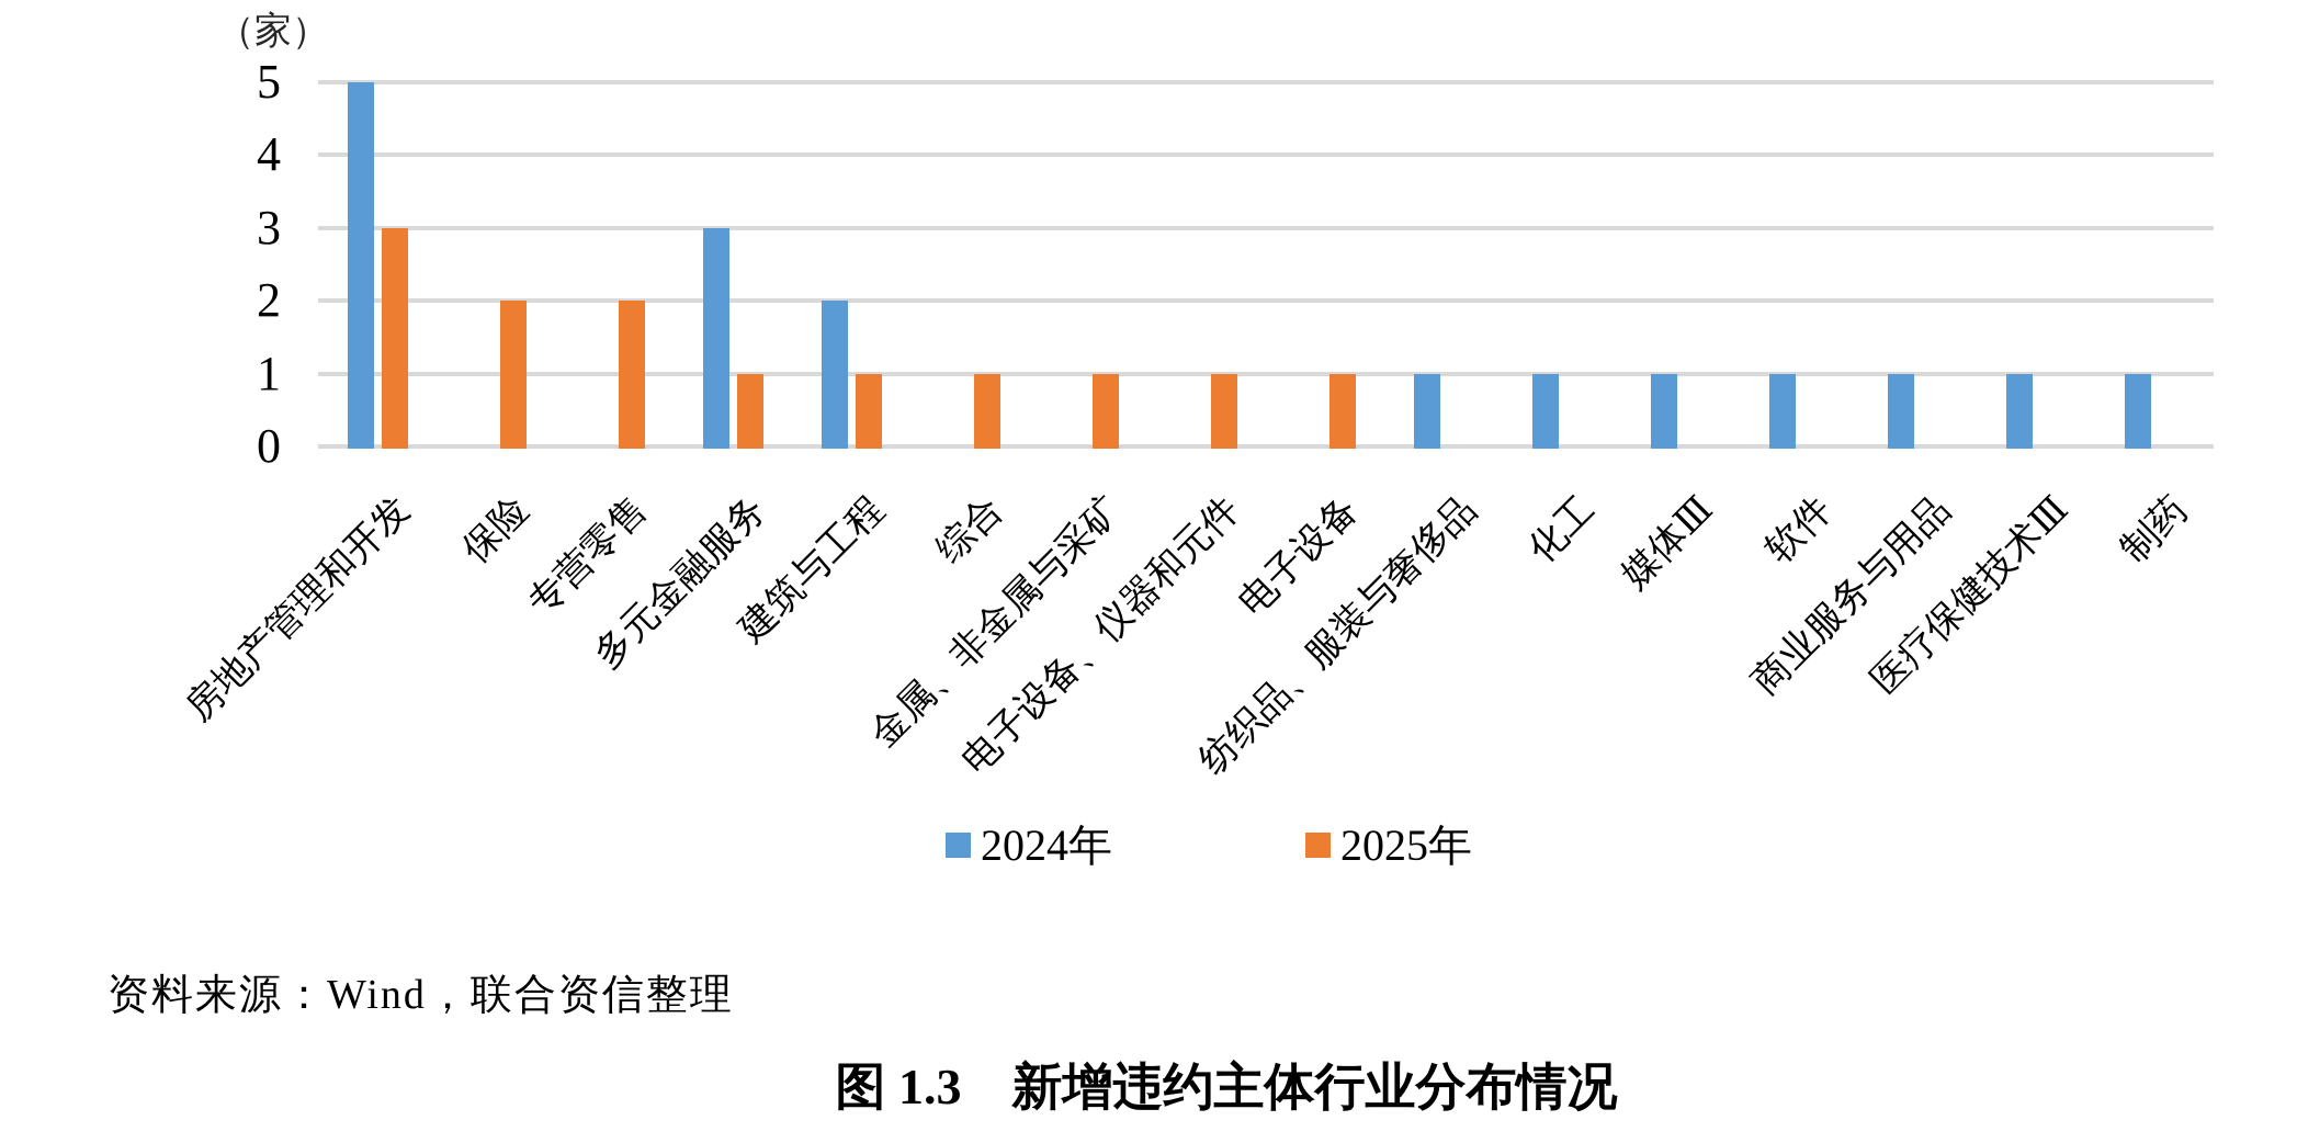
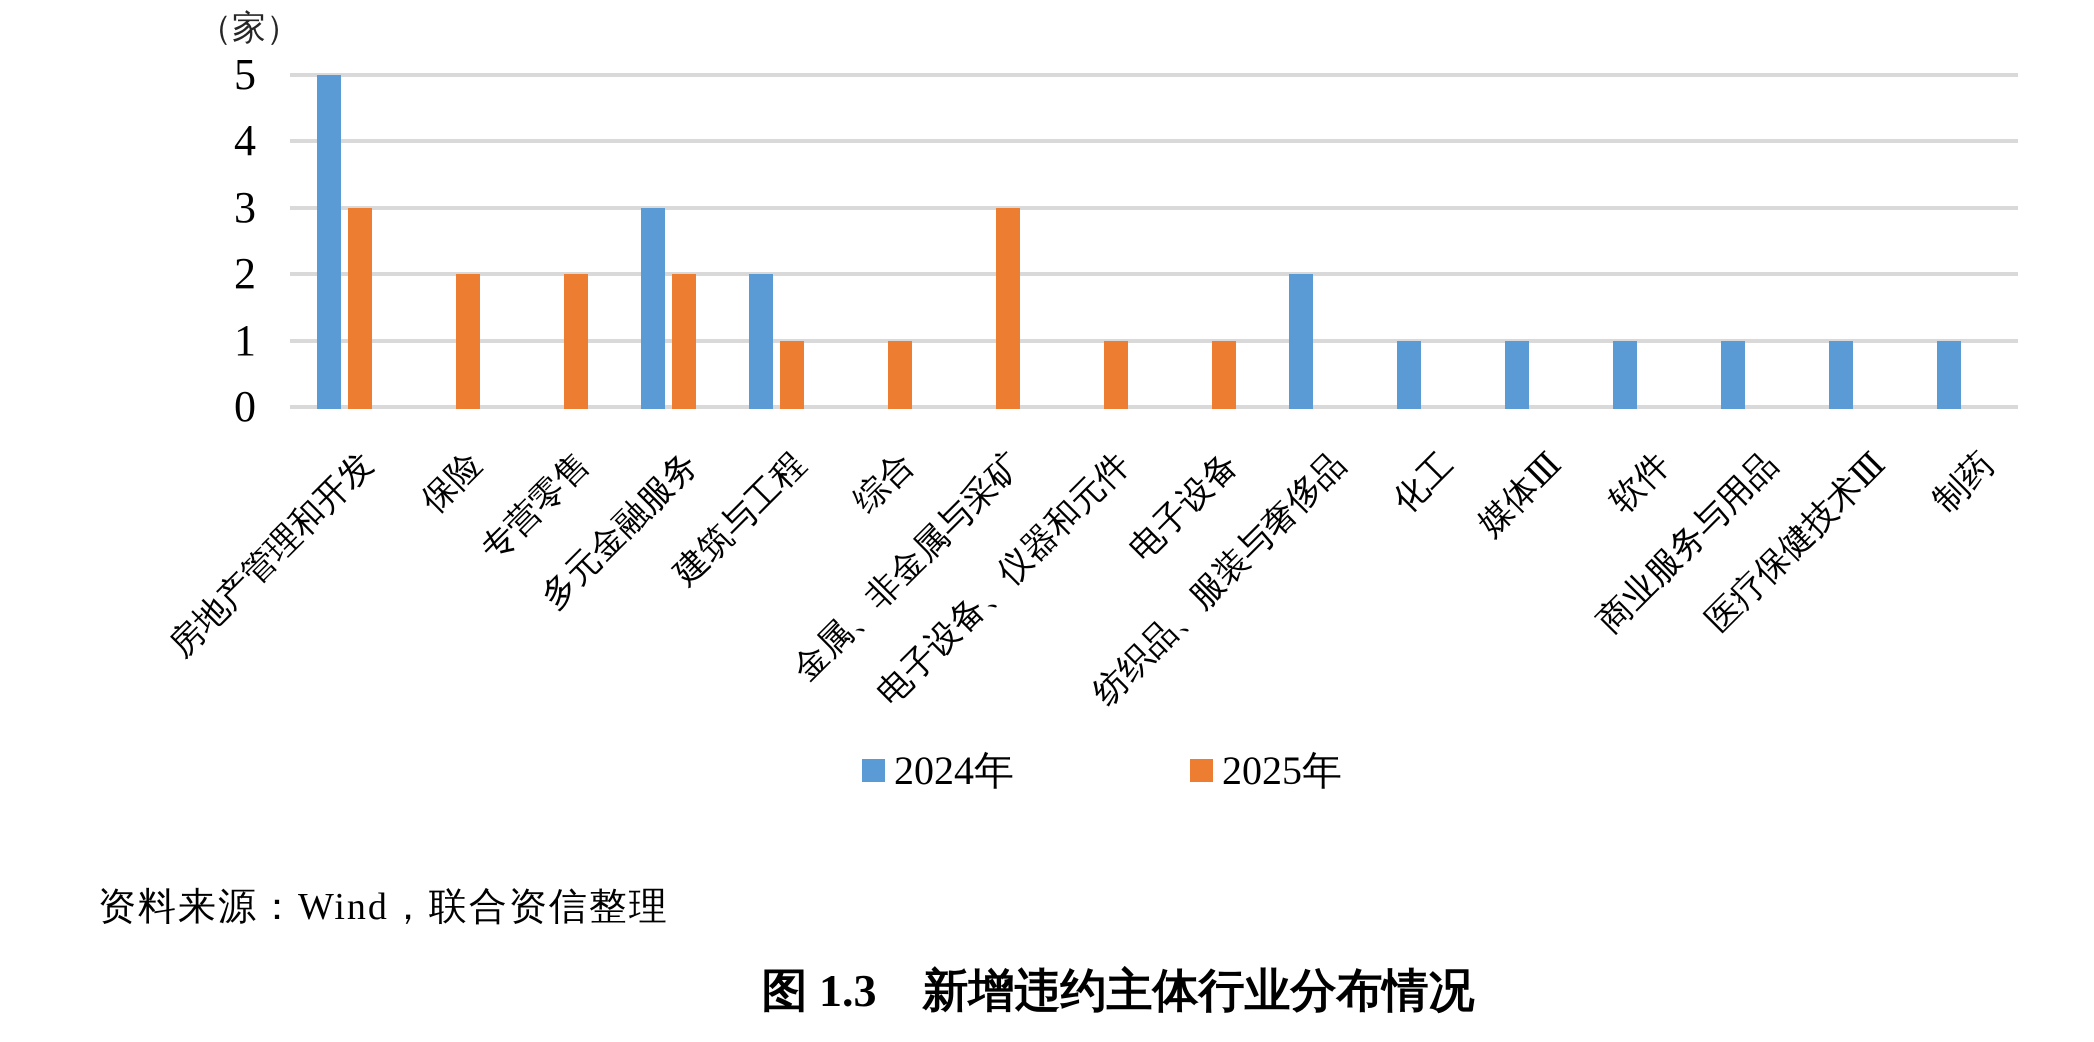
2025年/多元金融服务: 1 -> 2
2025年/金属、非金属与采矿: 1 -> 3
2024年/纺织品、服装与奢侈品: 1 -> 2
